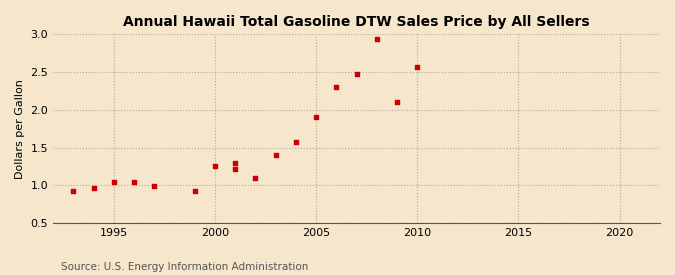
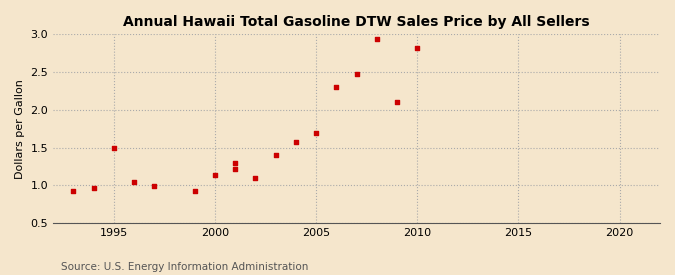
1995: 1.04 -> 1.50
2000: 1.25 -> 1.14
2005: 1.90 -> 1.70
2010: 2.57 -> 2.82
